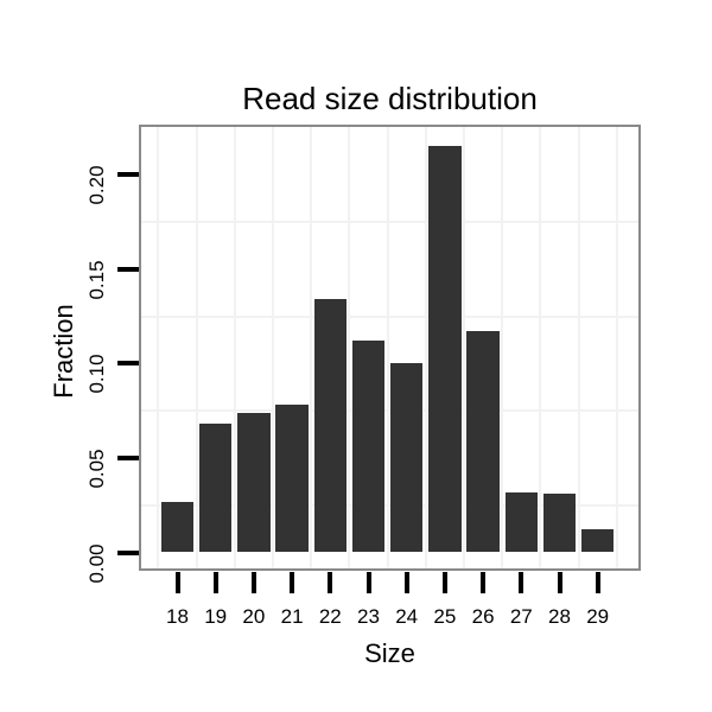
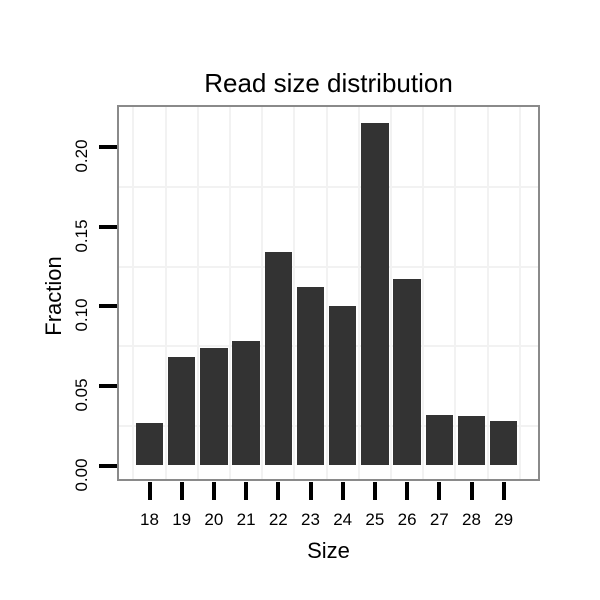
29: 0.012 -> 0.028
